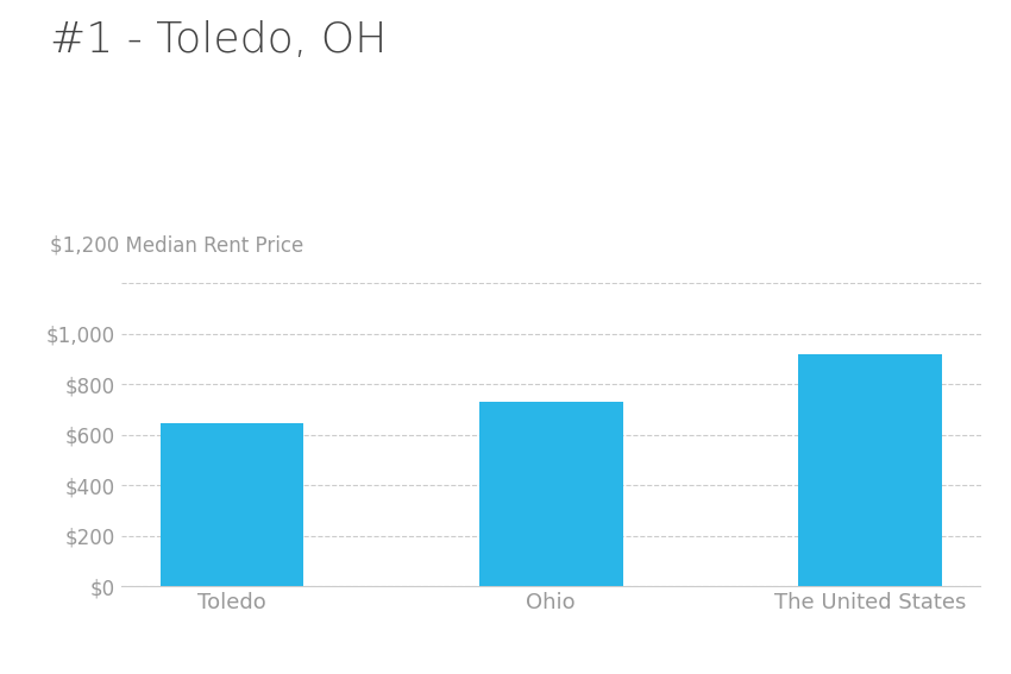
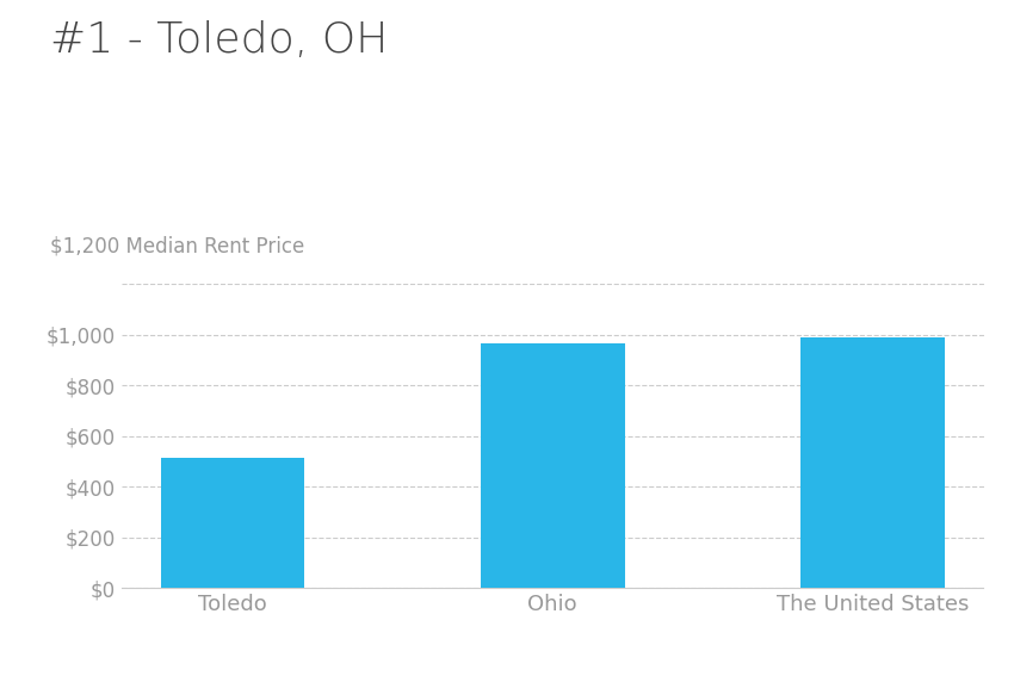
Toledo: $645 -> $515
Ohio: $730 -> $965
The United States: $920 -> $990
